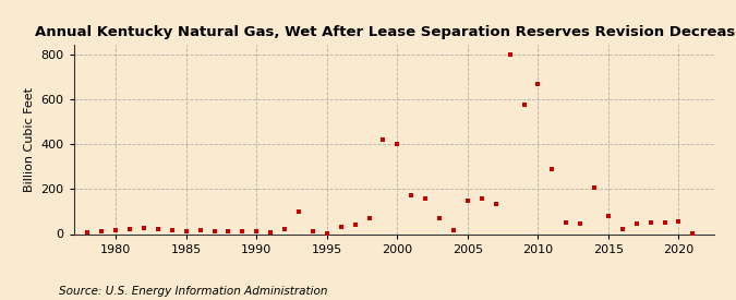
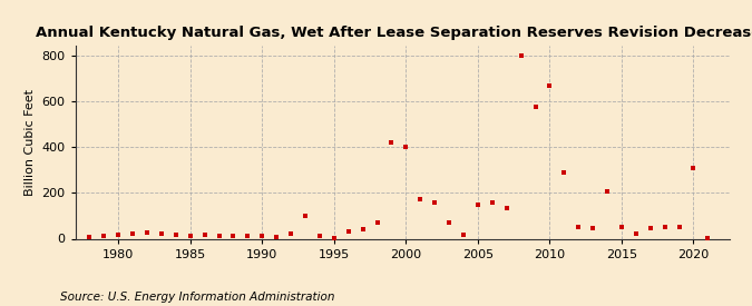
2015: 78 -> 50
2020: 58 -> 310
